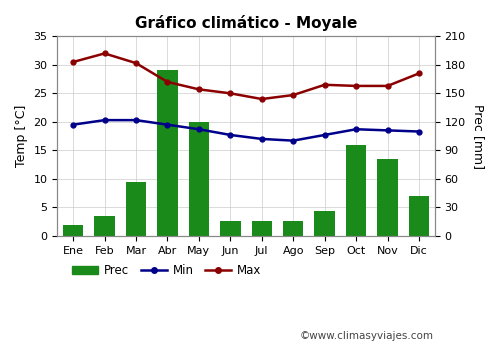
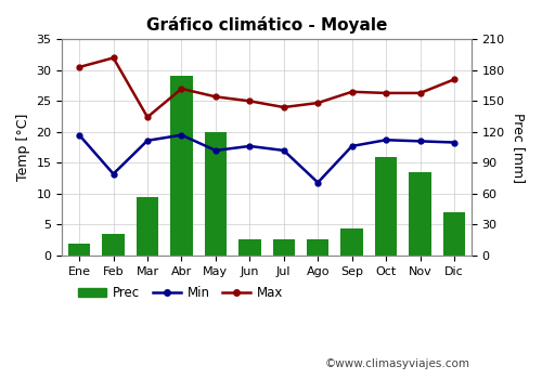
Min/Feb: 20.3 -> 13.2
Min/Mar: 20.3 -> 18.6
Max/Mar: 30.3 -> 22.4
Min/May: 18.7 -> 17.0
Min/Ago: 16.7 -> 11.8
